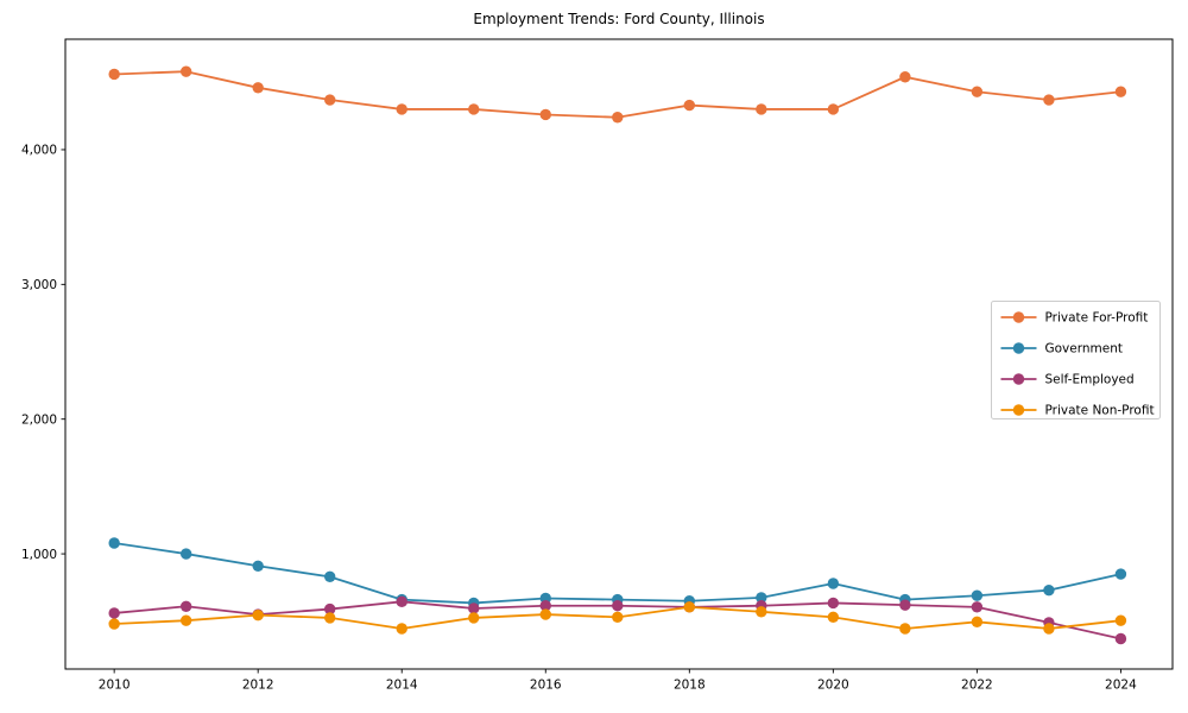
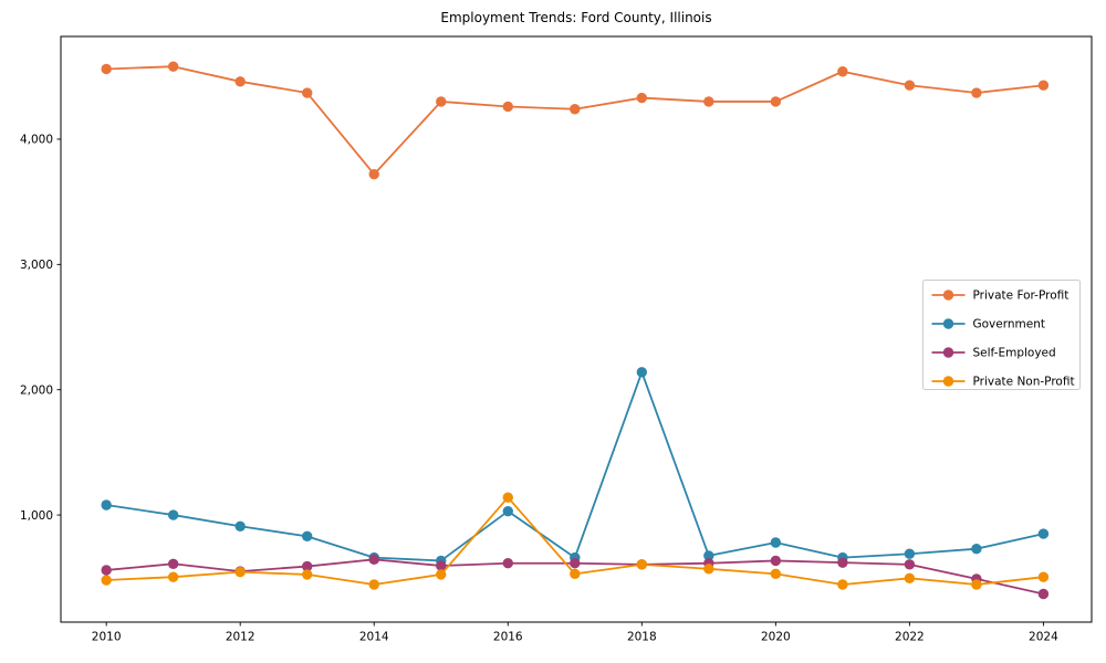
Private For-Profit/2014: 4300 -> 3720
Government/2016: 670 -> 1030
Private Non-Profit/2016: 550 -> 1140
Government/2018: 650 -> 2140
